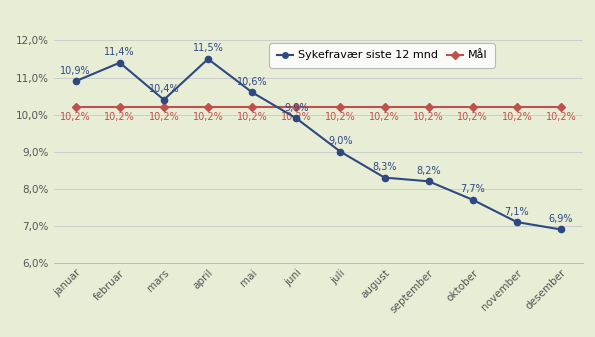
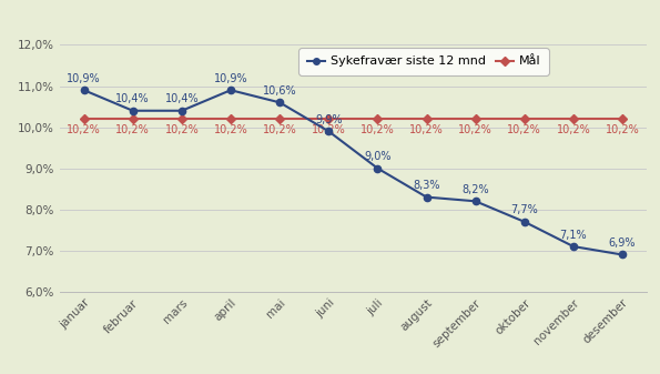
Sykefravær siste 12 mnd/februar: 11,4% -> 10,4%
Sykefravær siste 12 mnd/april: 11,5% -> 10,9%
